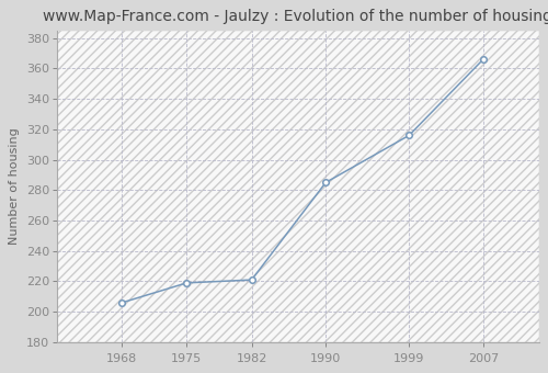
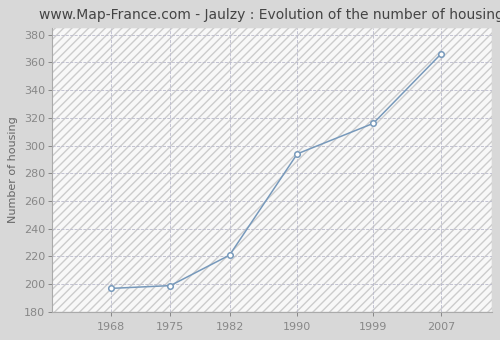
1968: 206 -> 197
1975: 219 -> 199
1990: 285 -> 294
